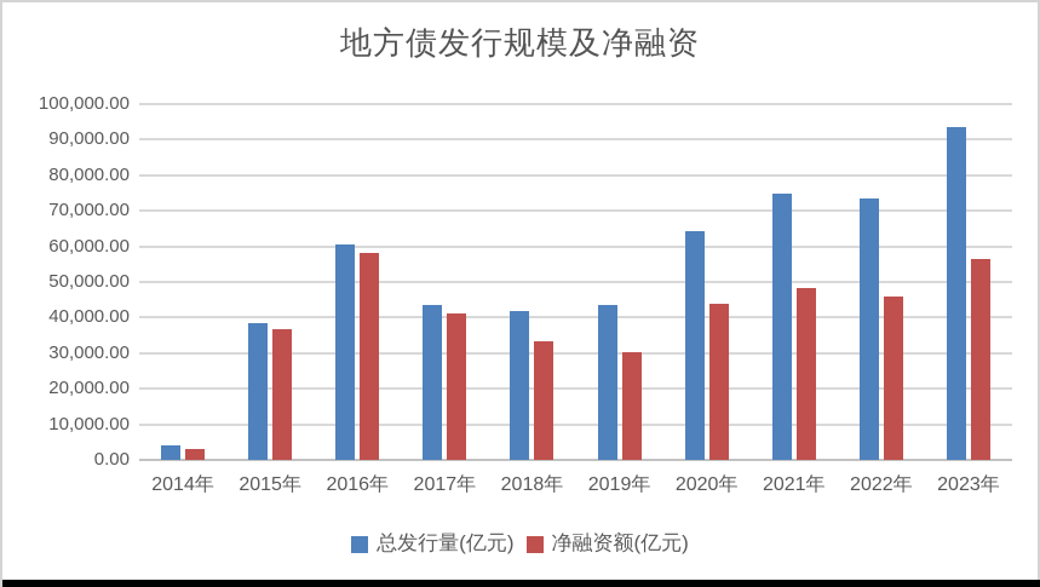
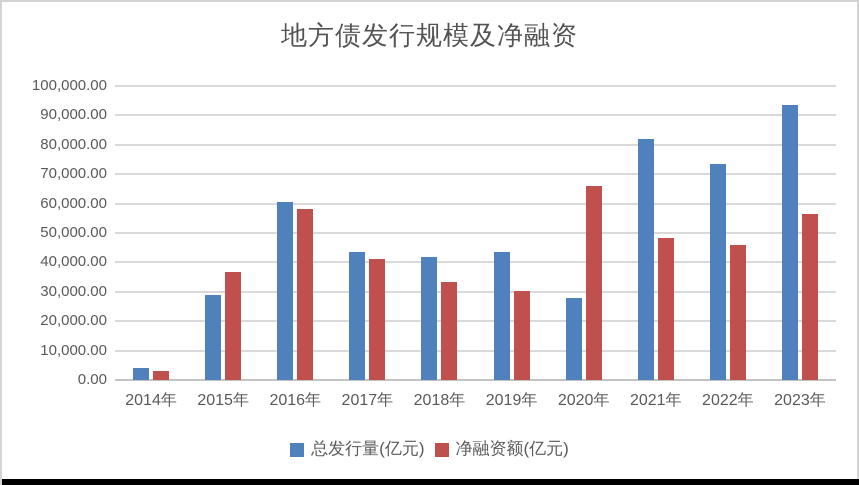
总发行量(亿元)/2015年: 38000 -> 29000
总发行量(亿元)/2020年: 64000 -> 28000
净融资额(亿元)/2020年: 44000 -> 66000
总发行量(亿元)/2021年: 75000 -> 82000
